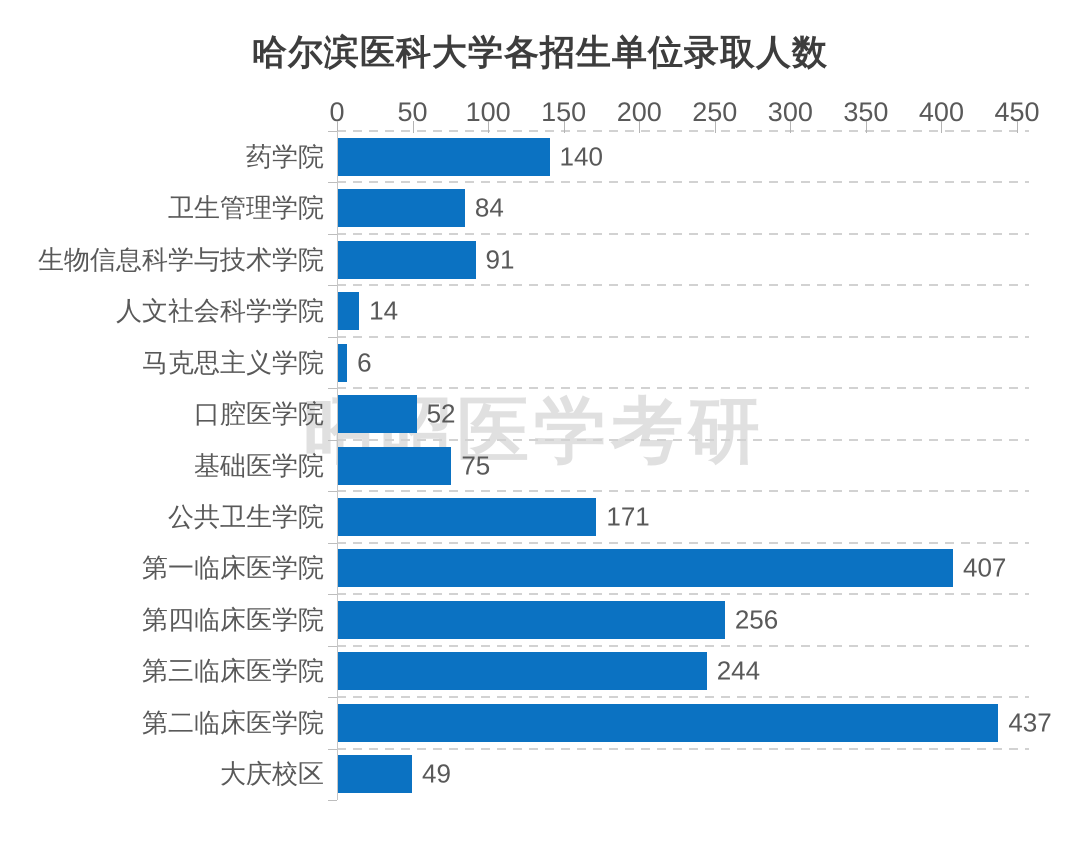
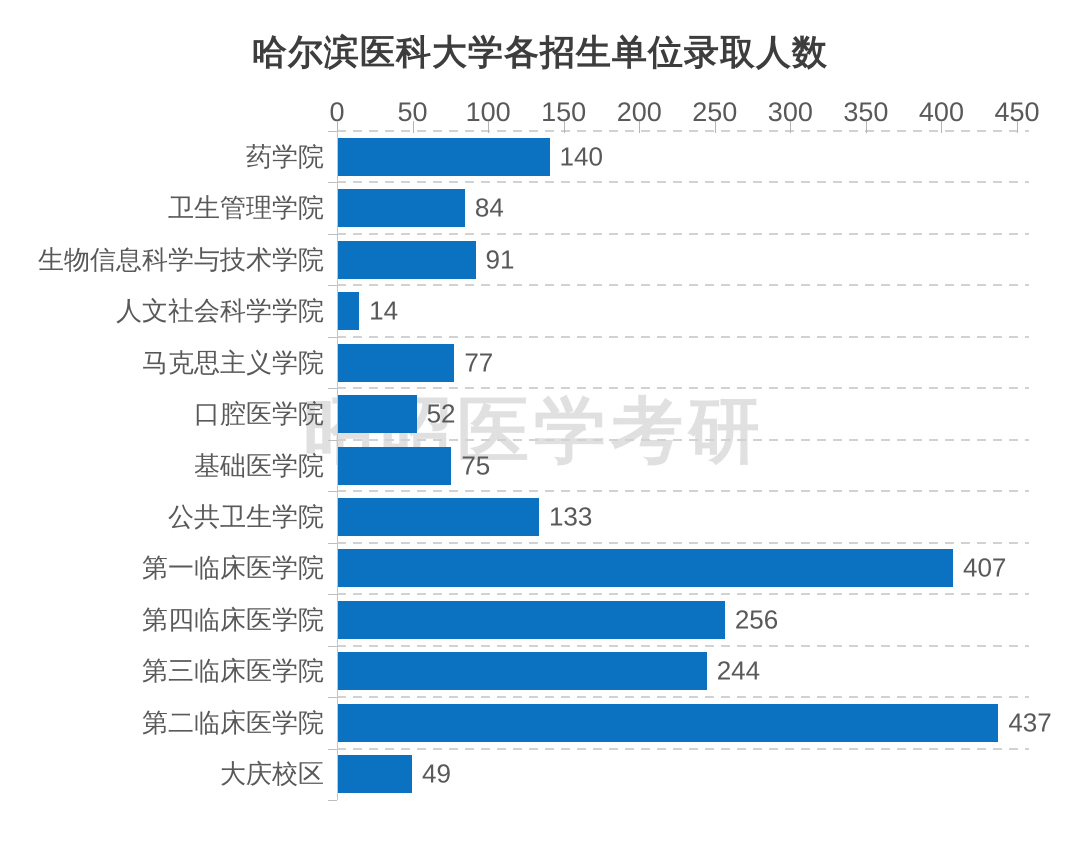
马克思主义学院: 6 -> 77
公共卫生学院: 171 -> 133
